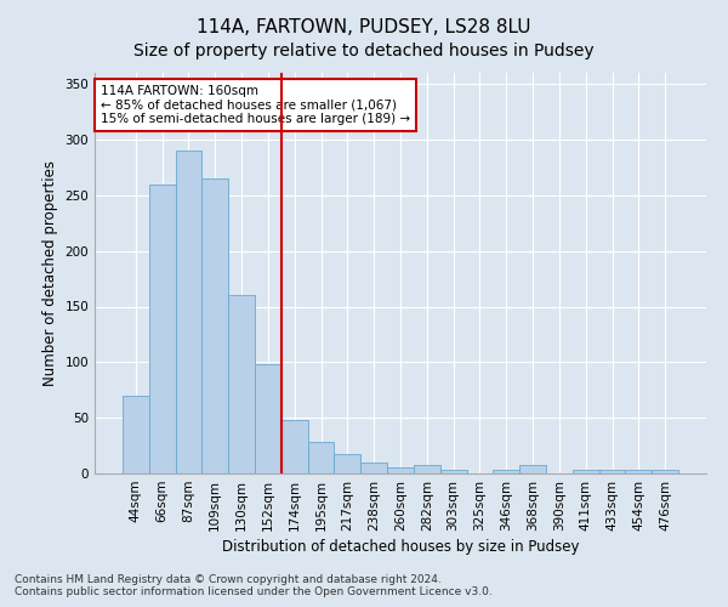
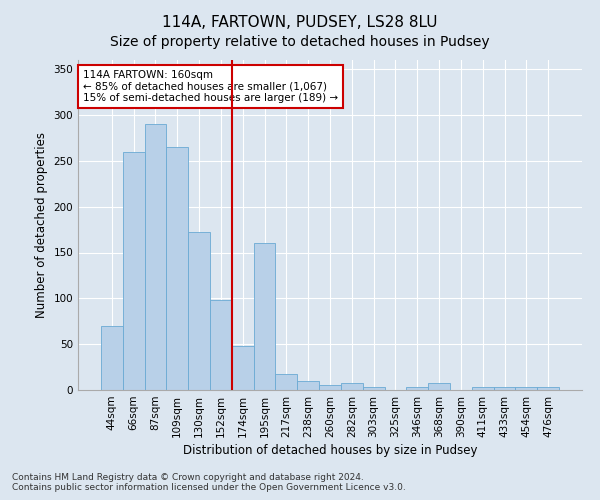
130sqm: 160 -> 172
195sqm: 28 -> 160
